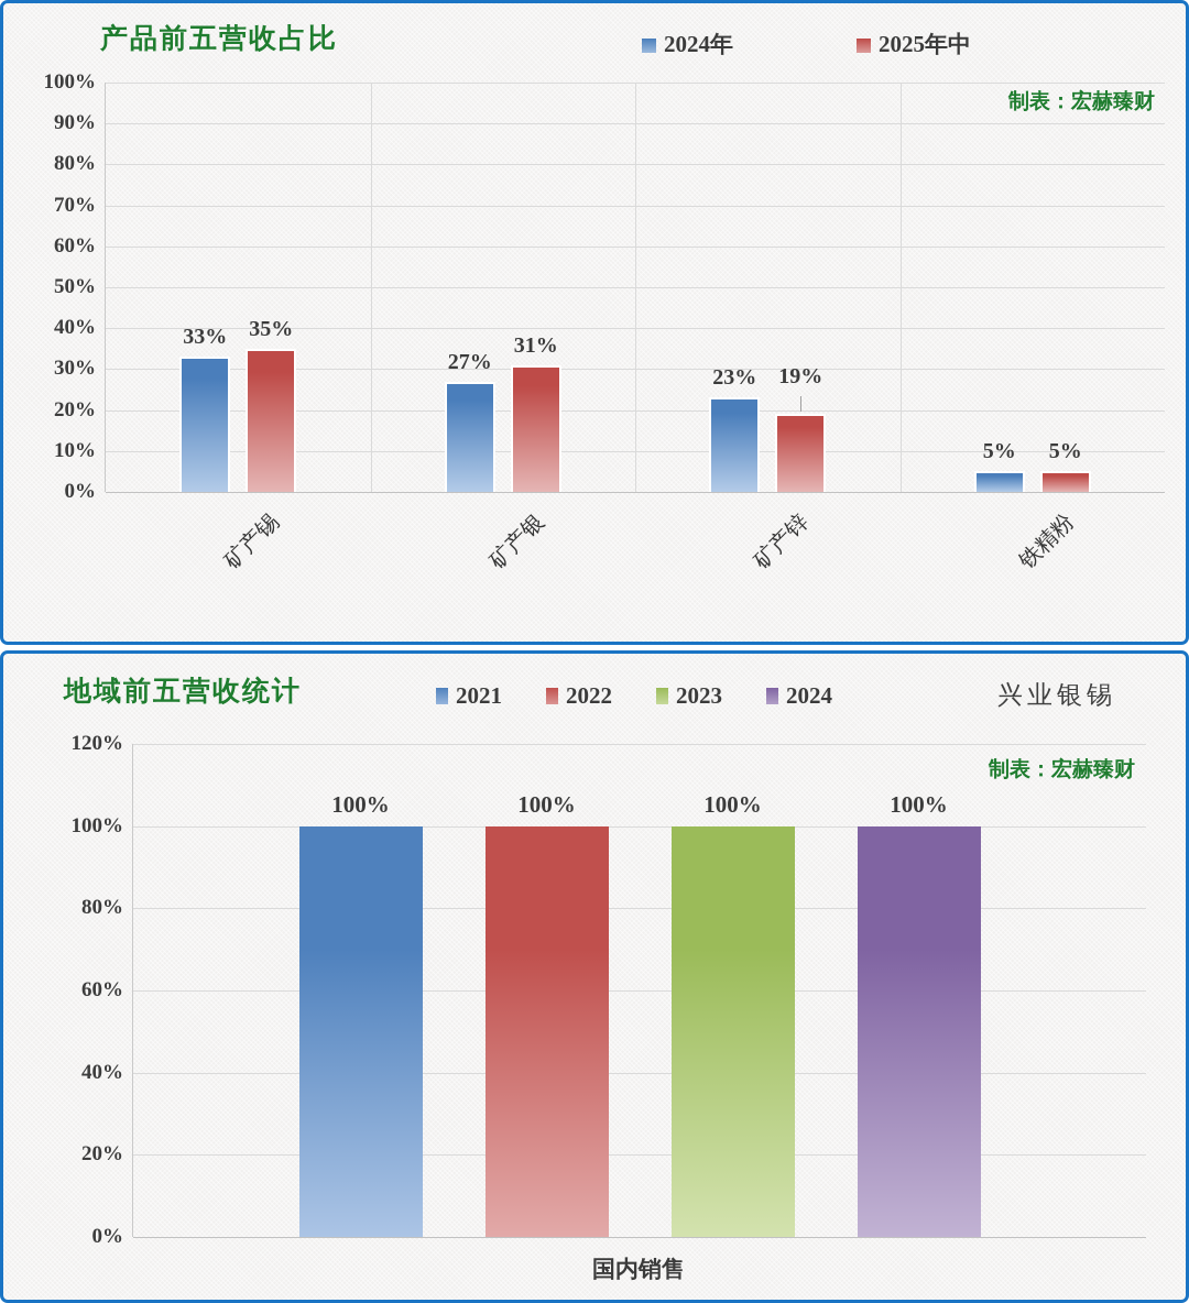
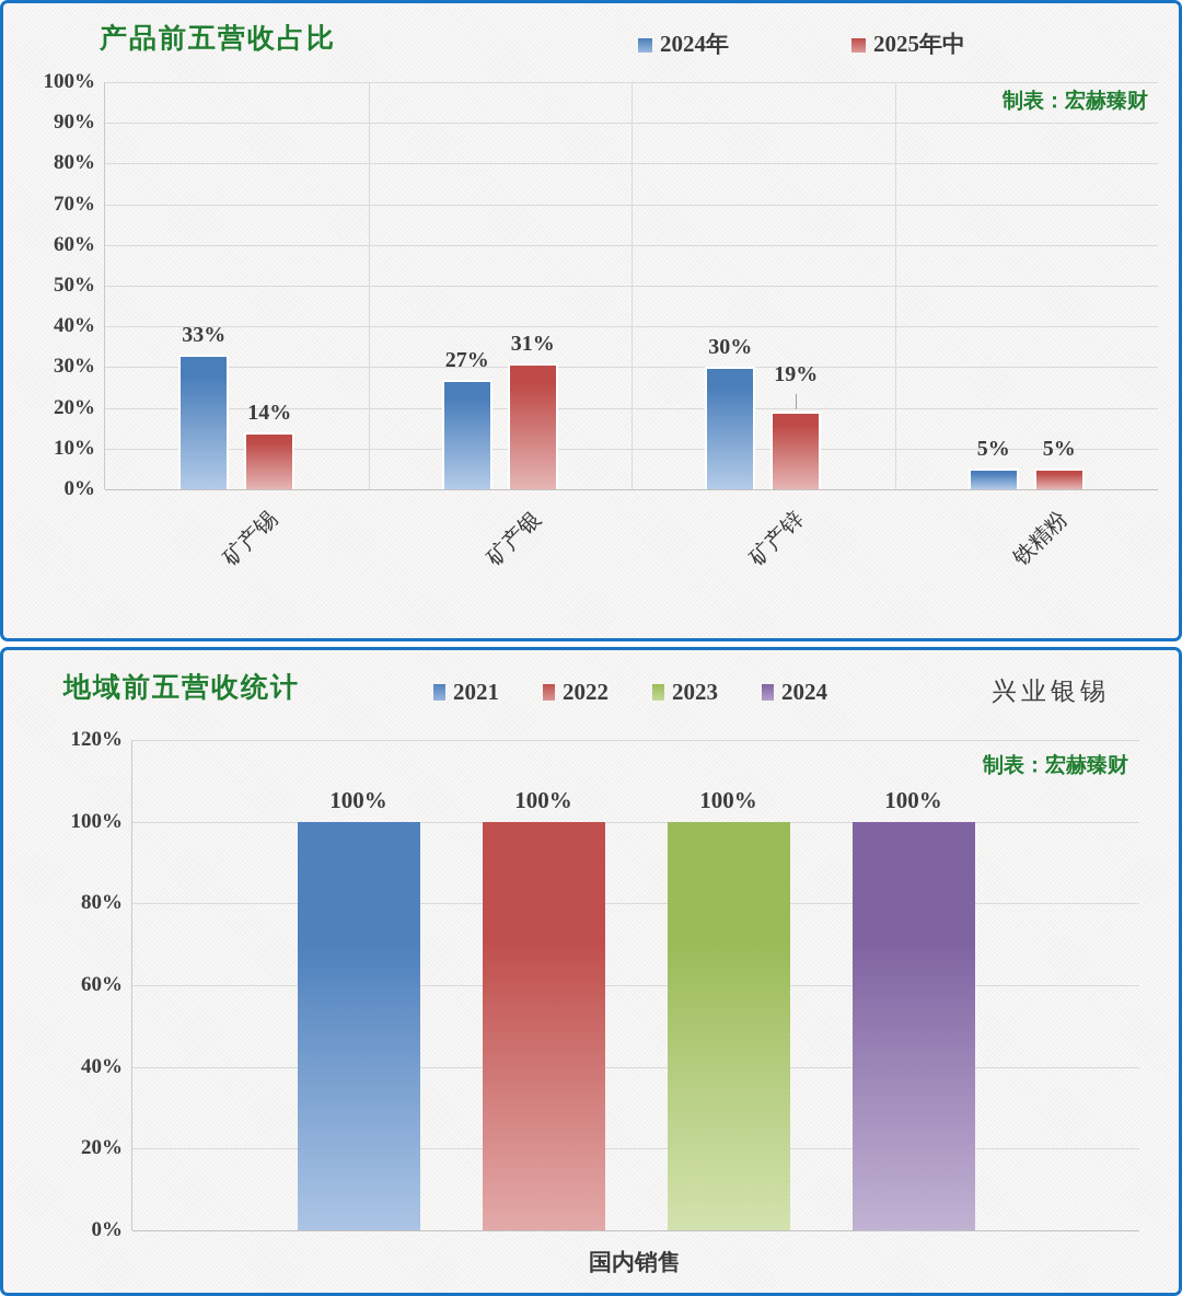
产品前五营收占比/2025年中/矿产锡: 35% -> 14%
产品前五营收占比/2024年/矿产锌: 23% -> 30%
